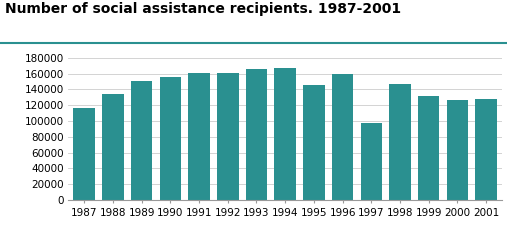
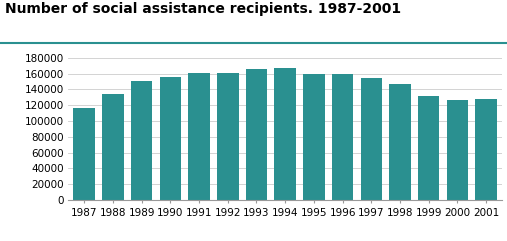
1995: 146000 -> 160000
1997: 98000 -> 154000
